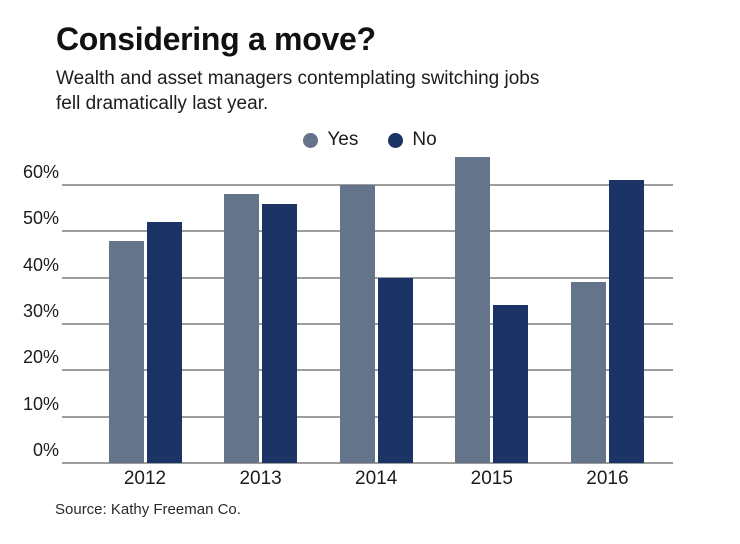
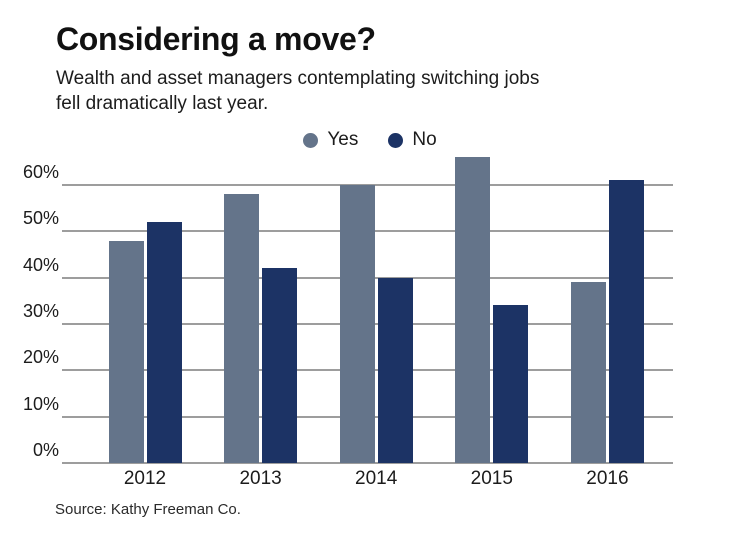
No/2013: 56% -> 42%
